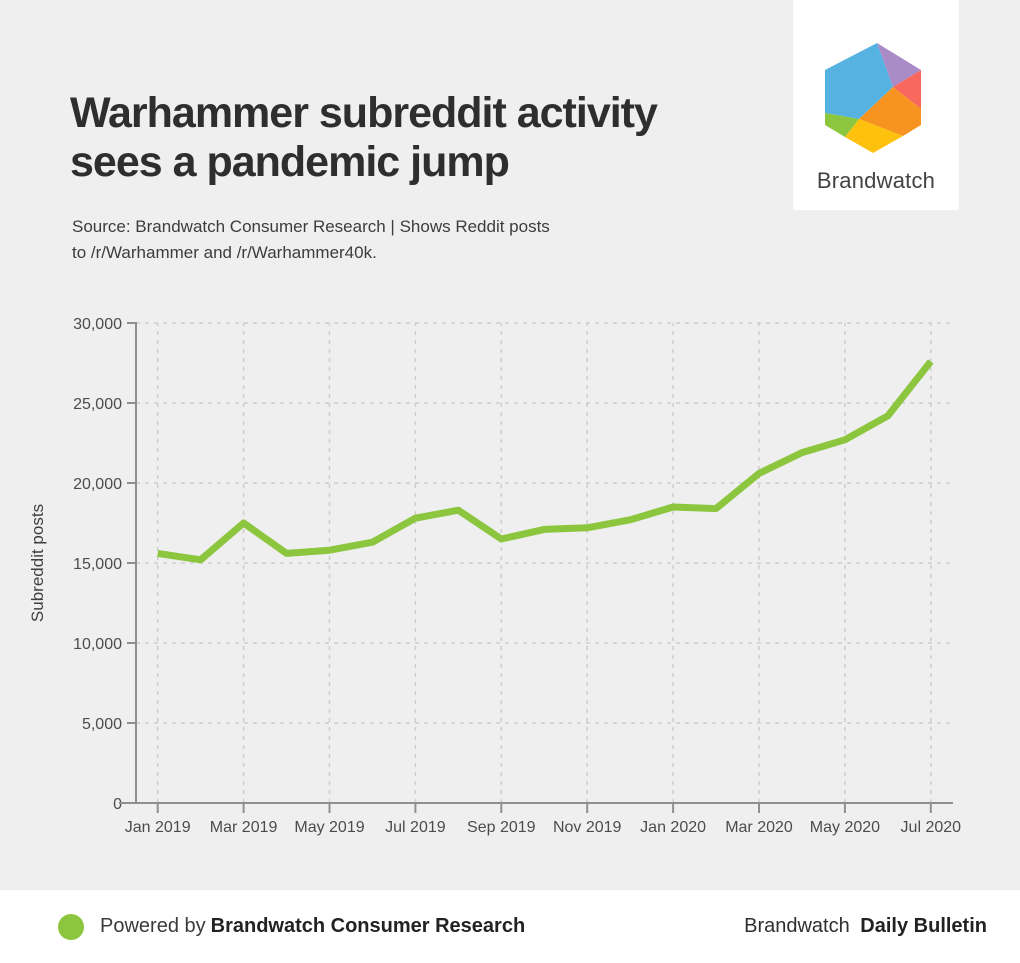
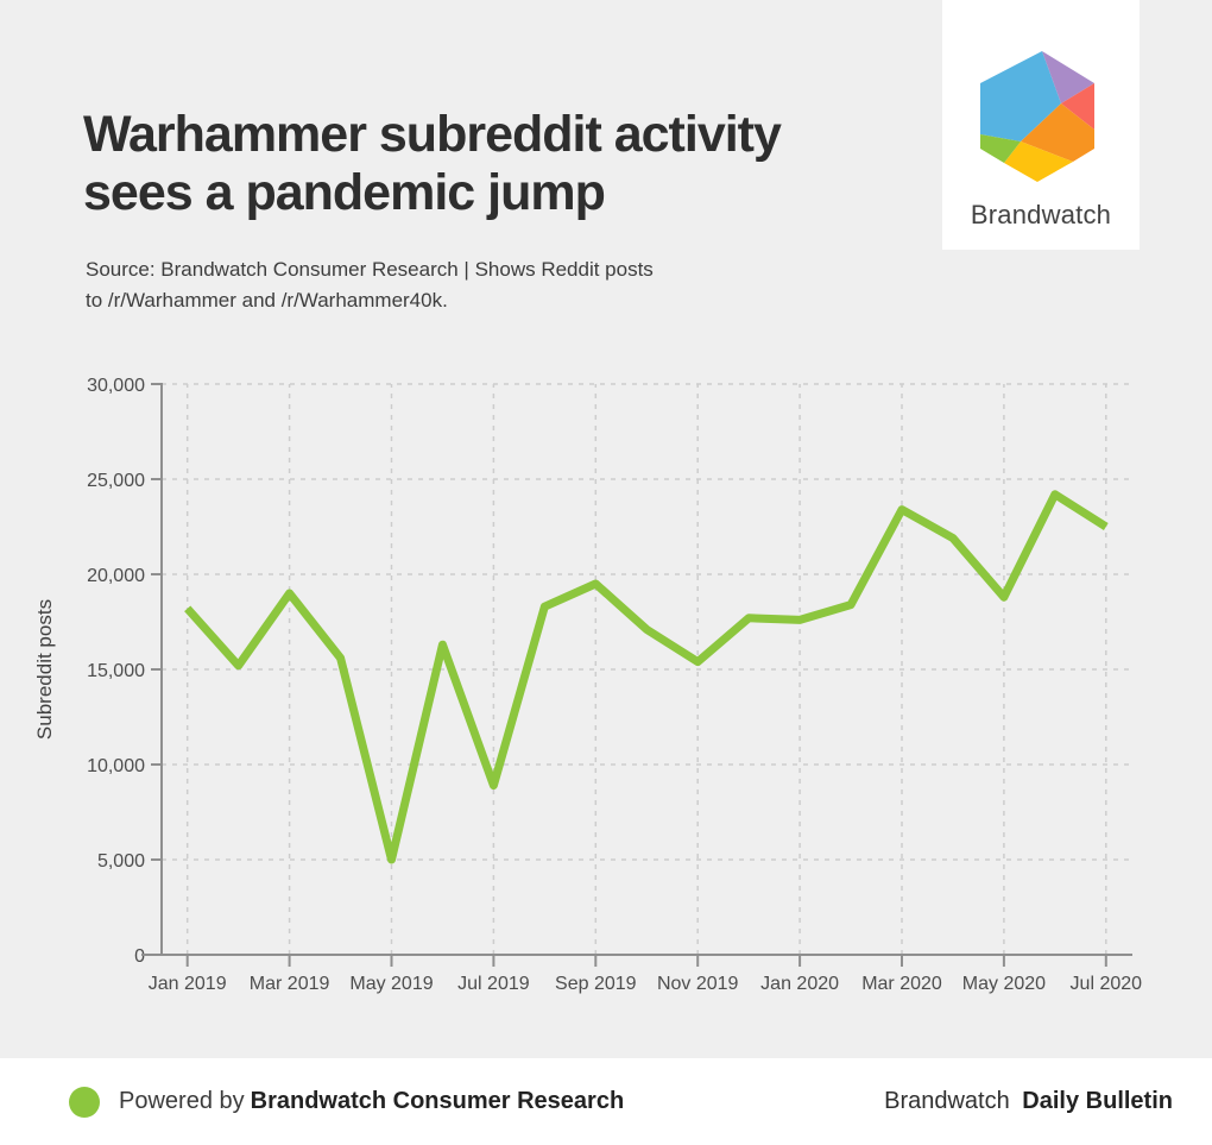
Jan 2019: 15600 -> 18200
Mar 2019: 17500 -> 19000
May 2019: 15800 -> 5000
Jul 2019: 17800 -> 8900
Sep 2019: 16500 -> 19500
Nov 2019: 17200 -> 15400
Jan 2020: 18500 -> 17600
Mar 2020: 20600 -> 23400
May 2020: 22700 -> 18800
Jul 2020: 27600 -> 22500
